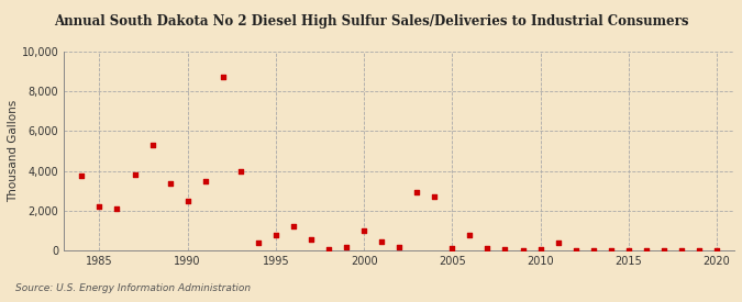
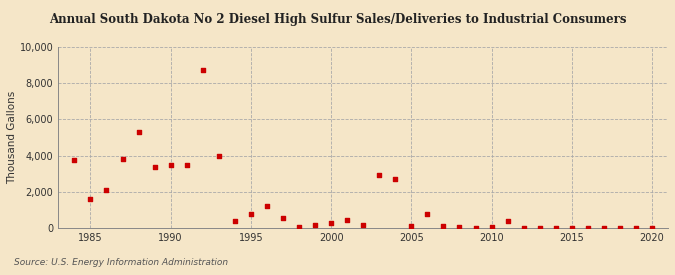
1985: 2,200 -> 1,600
1990: 2,500 -> 3,500
2000: 1,000 -> 300
